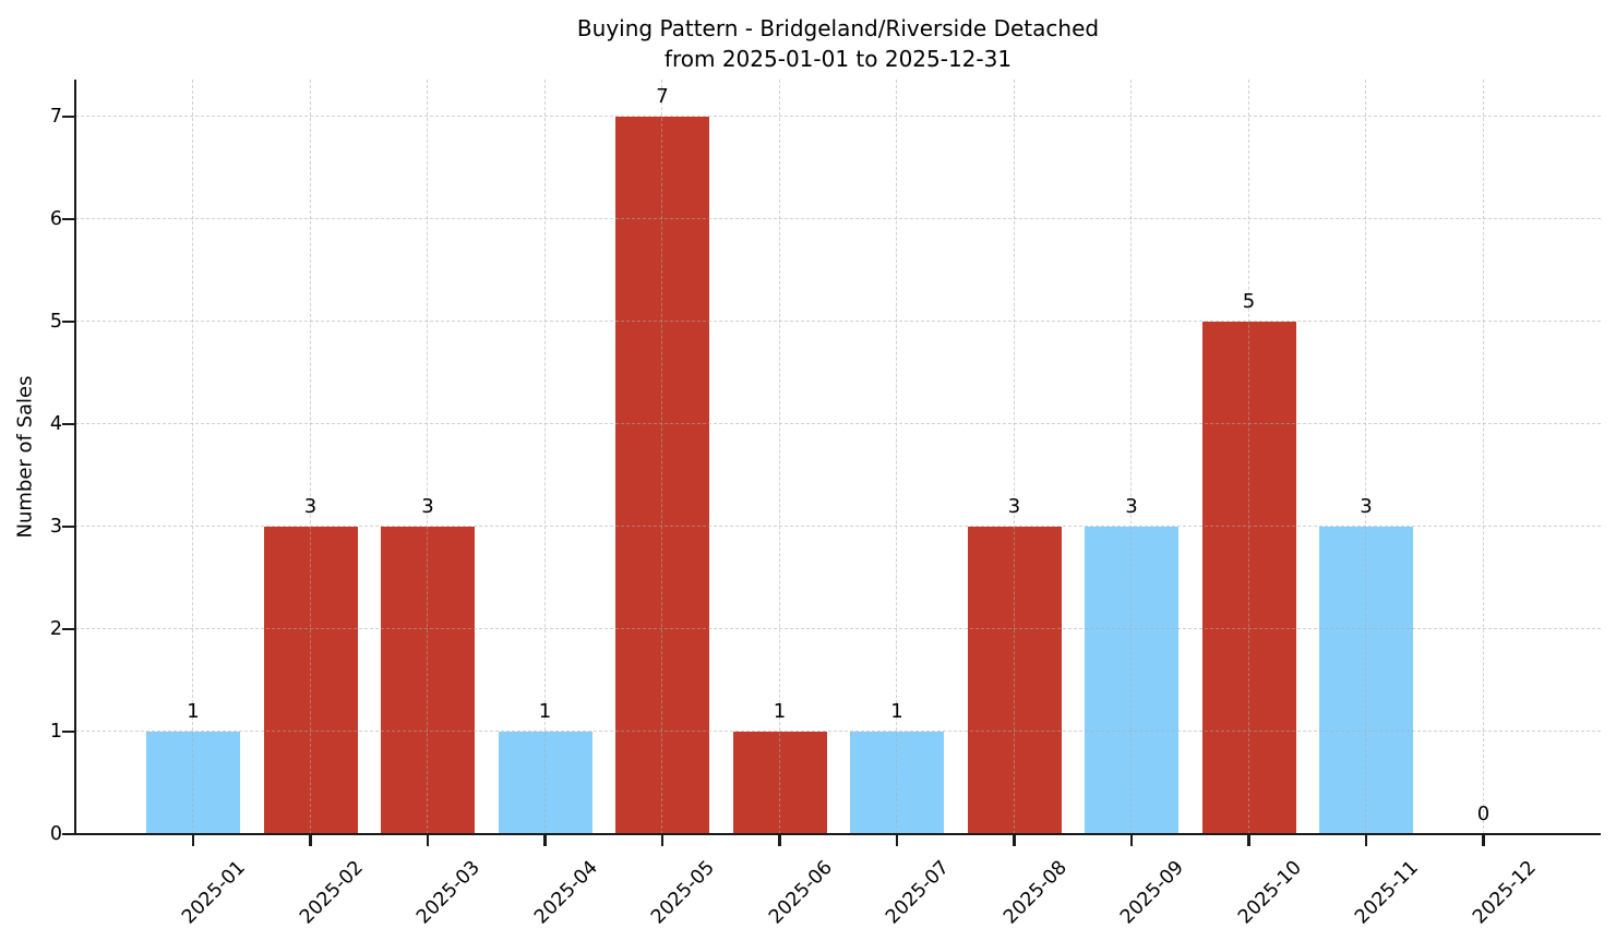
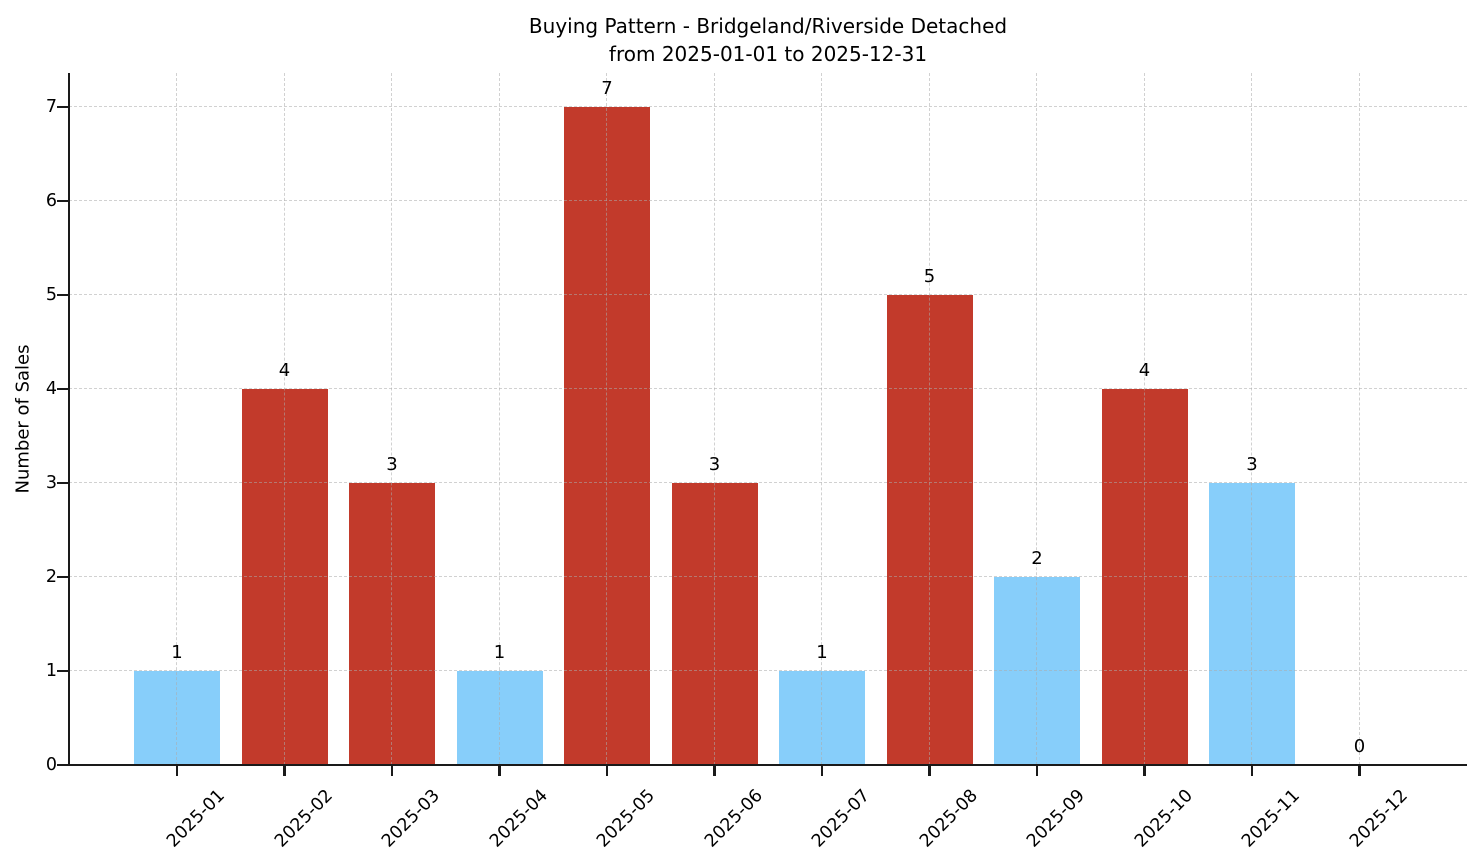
2025-02: 3 -> 4
2025-06: 1 -> 3
2025-08: 3 -> 5
2025-09: 3 -> 2
2025-10: 5 -> 4
